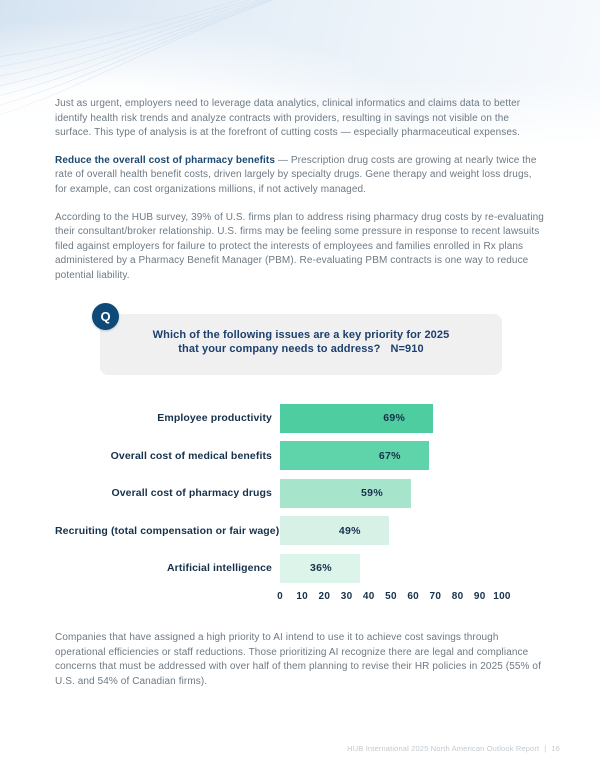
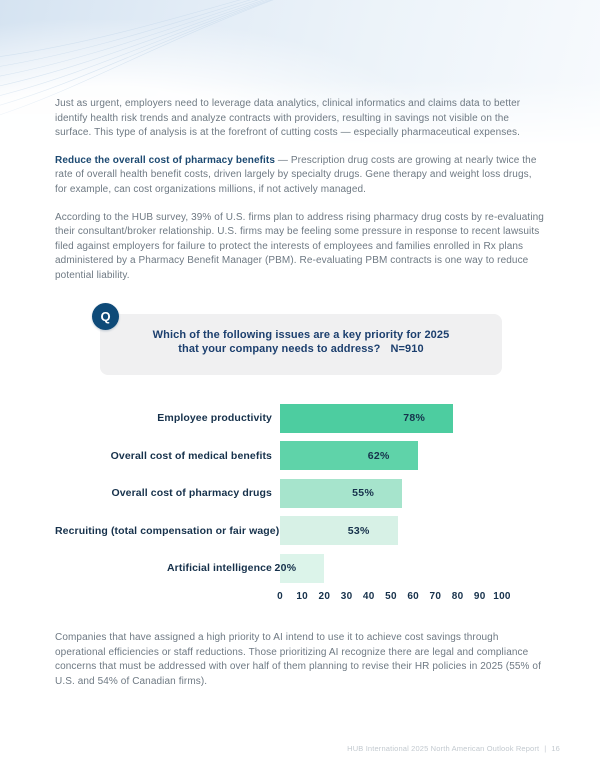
Employee productivity: 69% -> 78%
Overall cost of medical benefits: 67% -> 62%
Overall cost of pharmacy drugs: 59% -> 55%
Recruiting (total compensation or fair wage): 49% -> 53%
Artificial intelligence: 36% -> 20%
